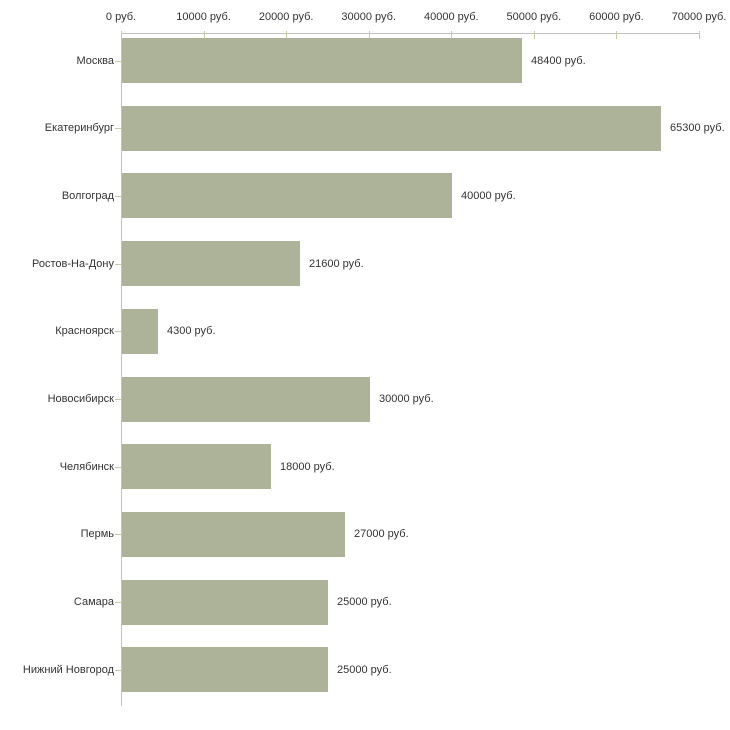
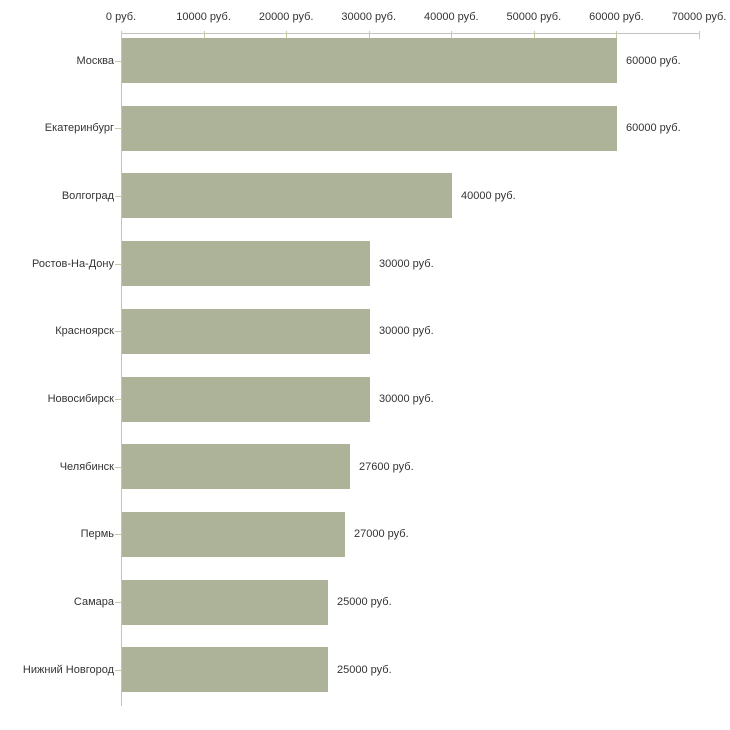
Москва: 48400 -> 60000
Екатеринбург: 65300 -> 60000
Ростов-На-Дону: 21600 -> 30000
Красноярск: 4300 -> 30000
Челябинск: 18000 -> 27600
